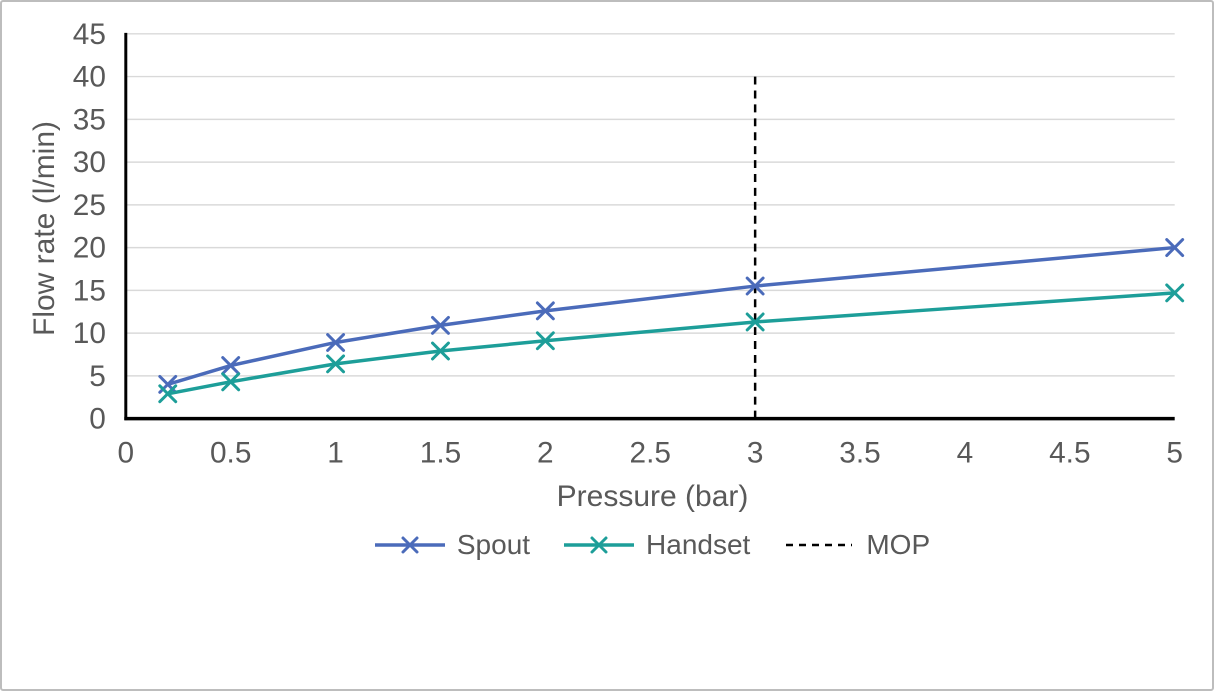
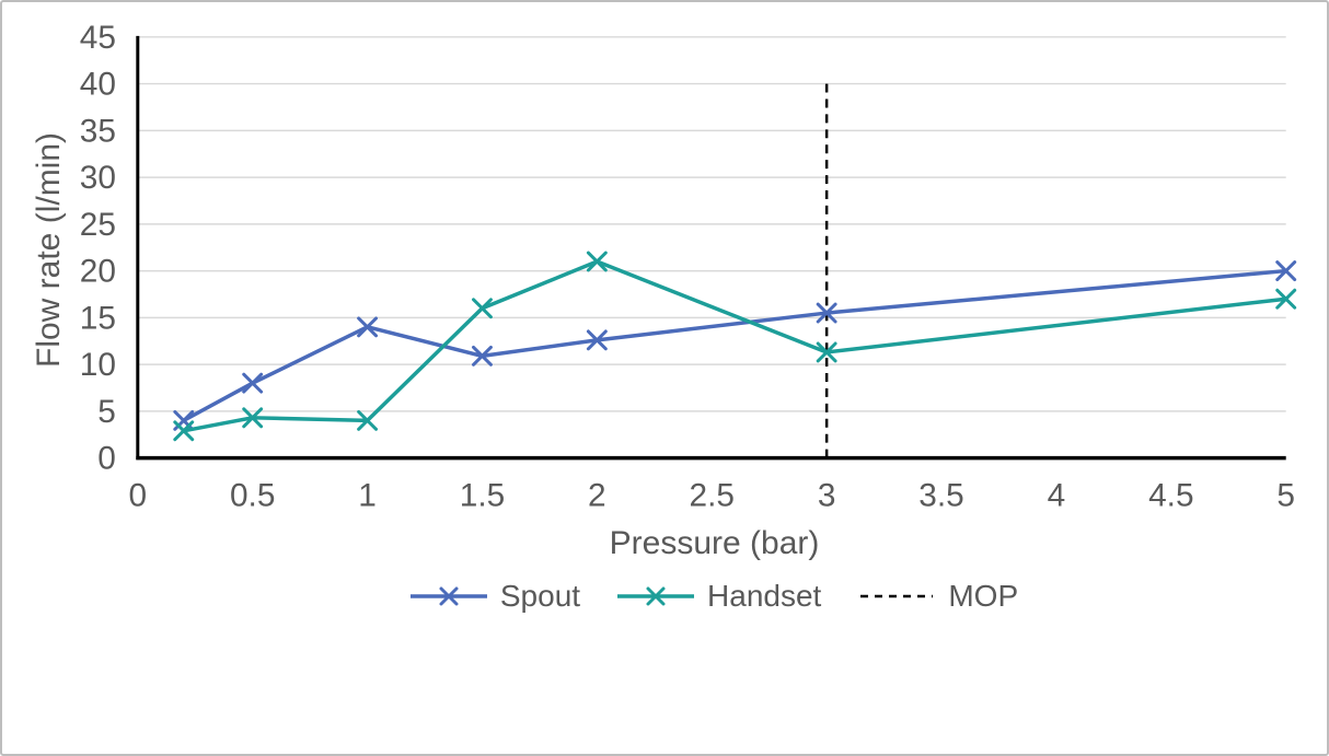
Spout/0.5: 6 -> 8
Spout/1: 9 -> 14
Handset/1: 6 -> 4
Handset/1.5: 8 -> 16
Handset/2: 9 -> 21
Handset/5: 15 -> 17
